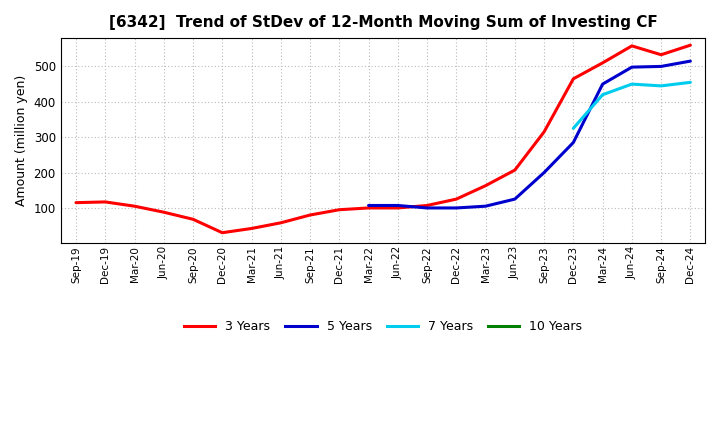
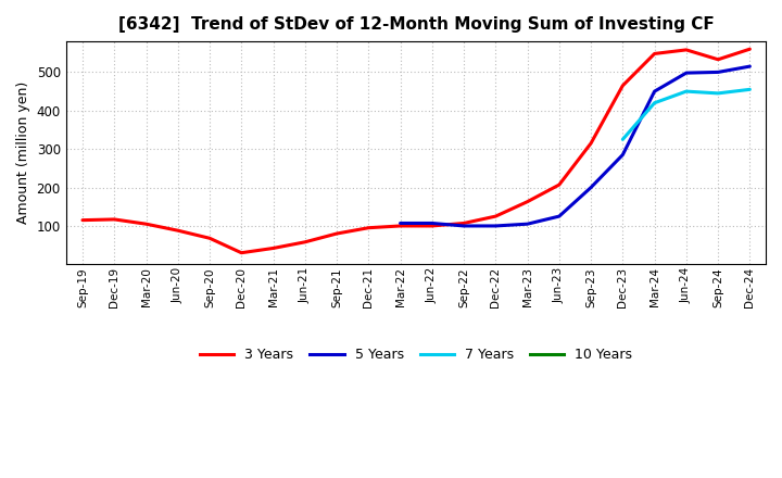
3 Years/Mar-24: 510 -> 548
